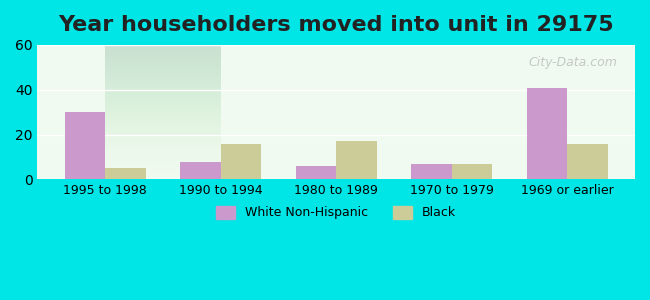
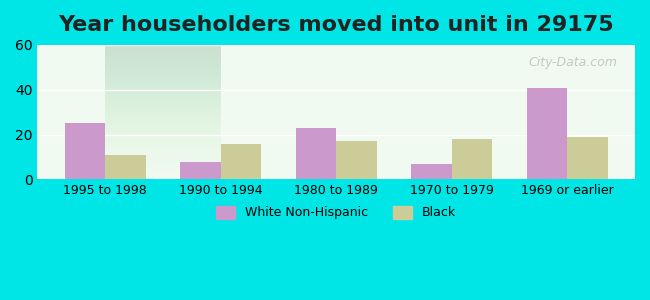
White Non-Hispanic/1995 to 1998: 30 -> 25
Black/1995 to 1998: 5 -> 11
White Non-Hispanic/1980 to 1989: 6 -> 23
Black/1970 to 1979: 7 -> 18
Black/1969 or earlier: 16 -> 19
